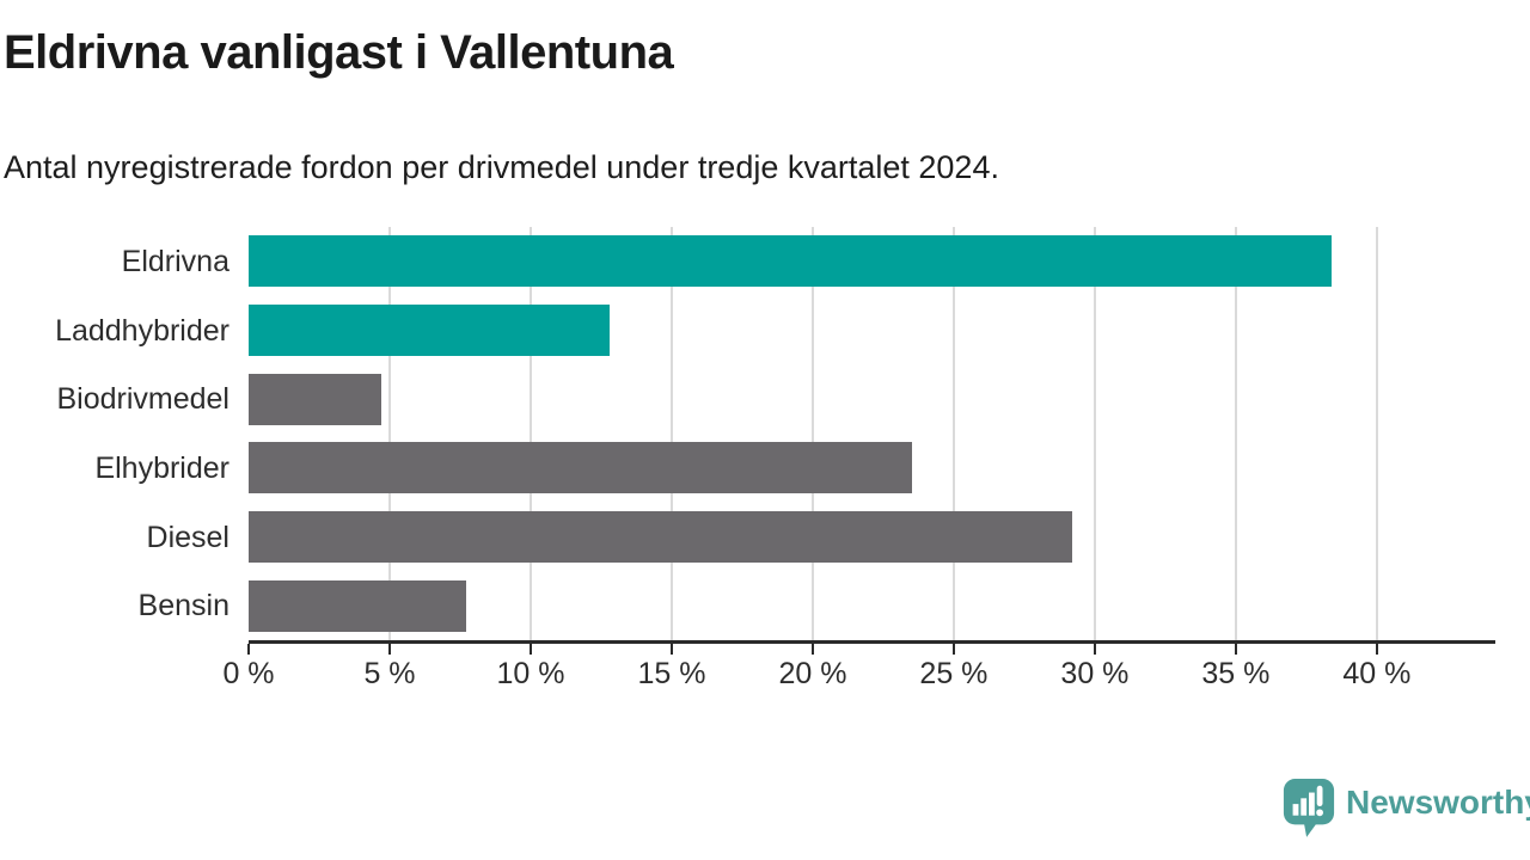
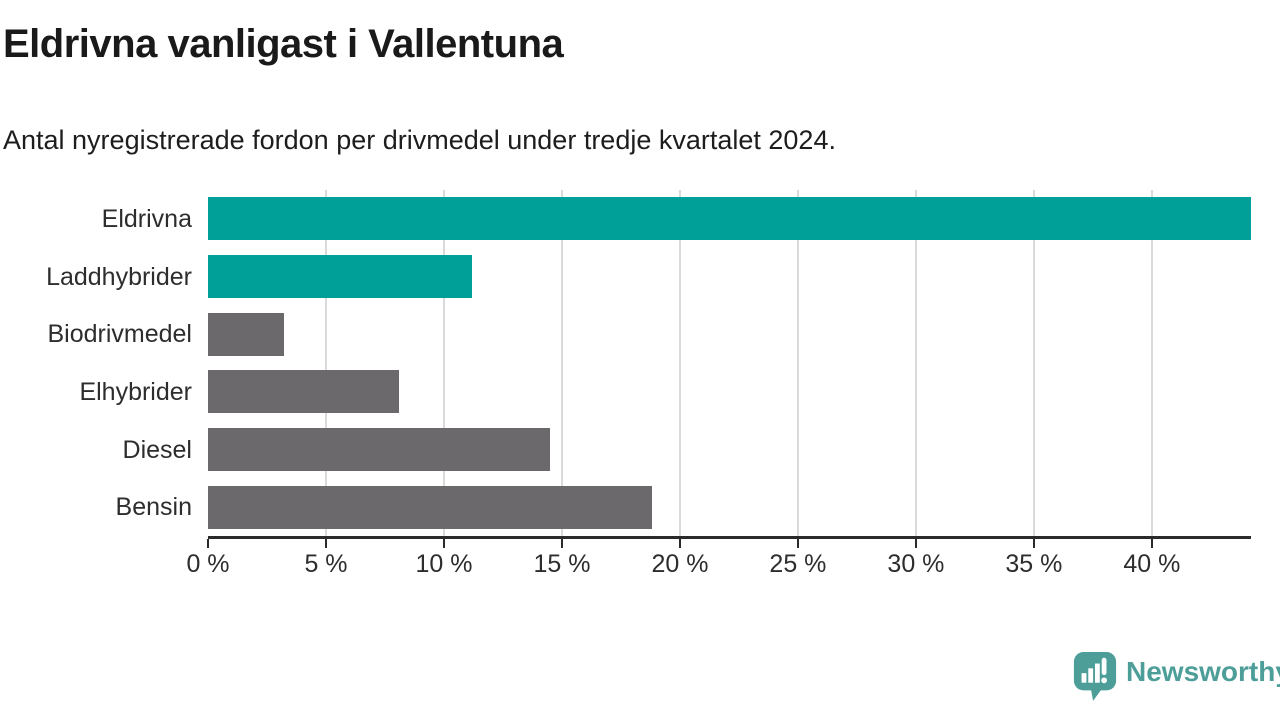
Eldrivna: 38.4% -> 44.2%
Laddhybrider: 12.8% -> 11.2%
Biodrivmedel: 4.7% -> 3.2%
Elhybrider: 23.5% -> 8.1%
Diesel: 29.2% -> 14.5%
Bensin: 7.7% -> 18.8%
